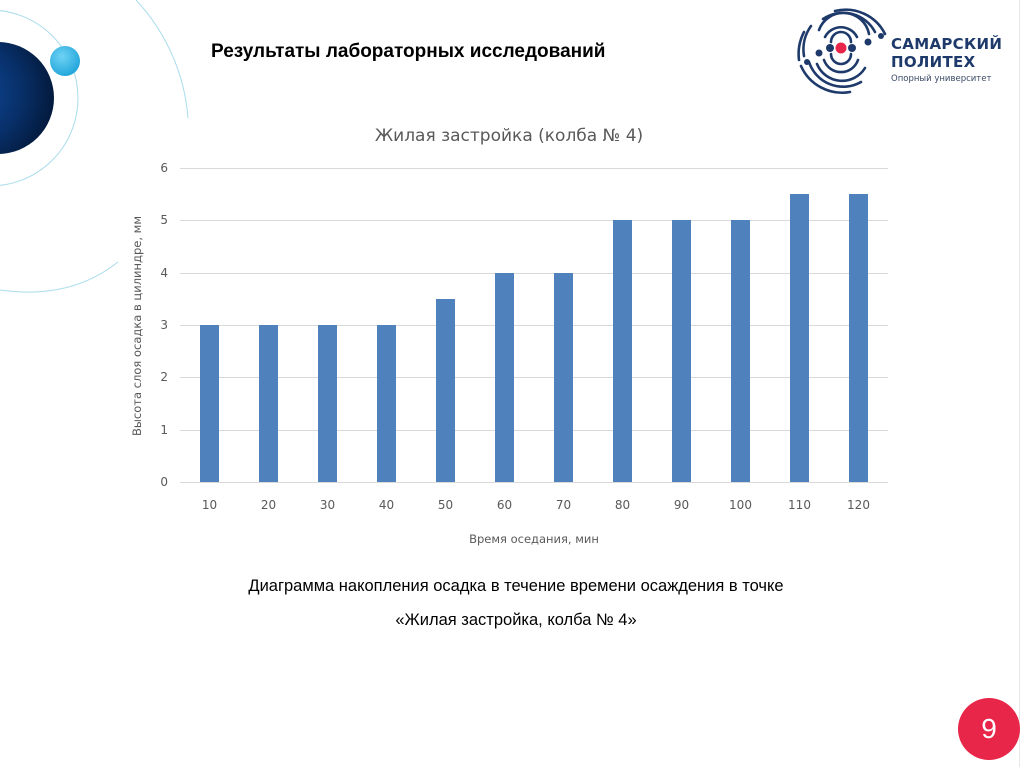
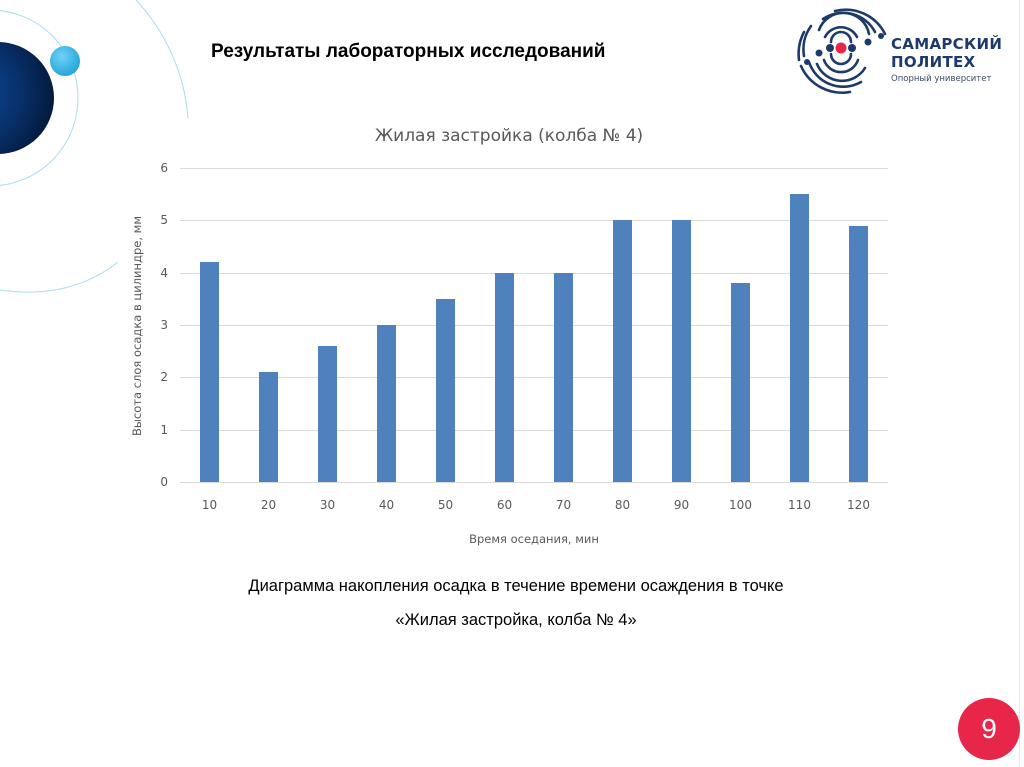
10: 3.0 -> 4.2
20: 3.0 -> 2.1
30: 3.0 -> 2.6
100: 5.0 -> 3.8
120: 5.5 -> 4.9
